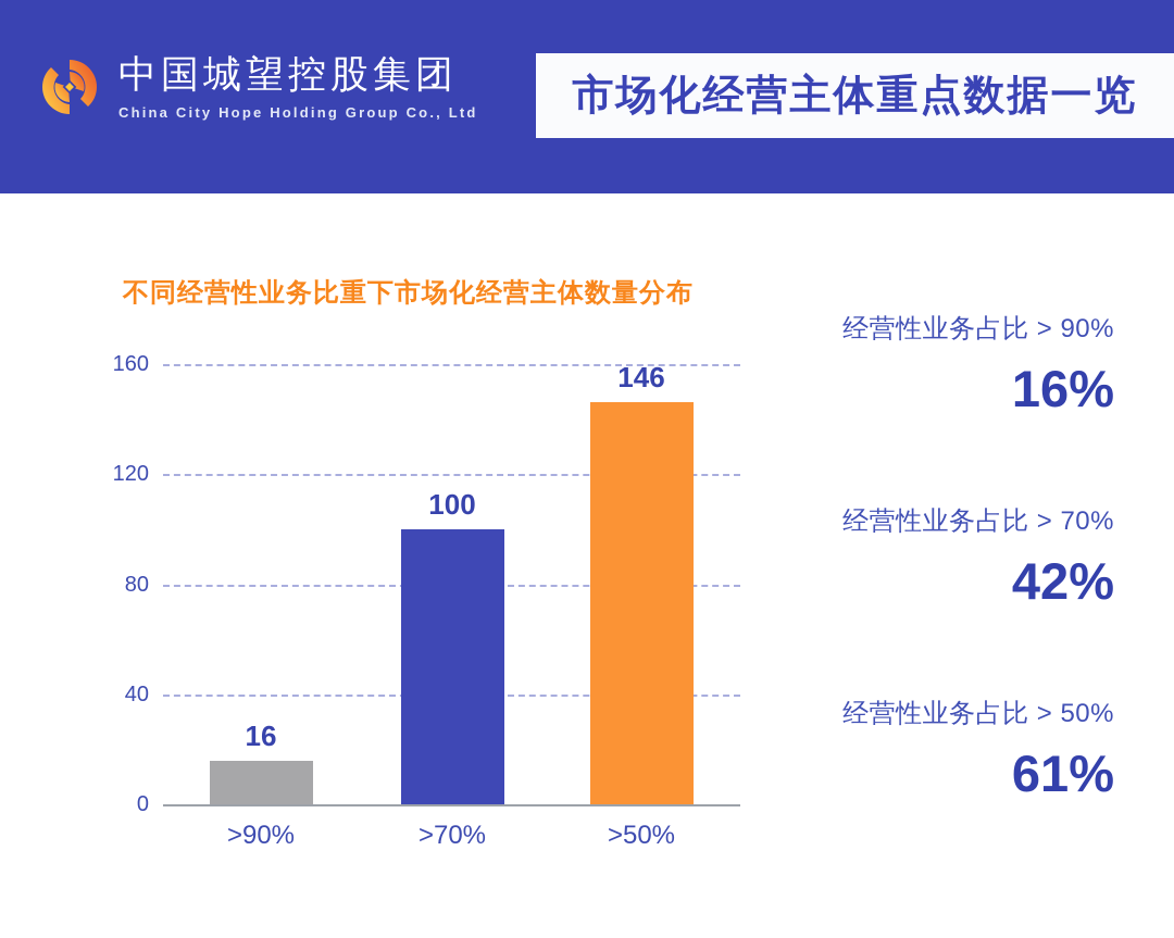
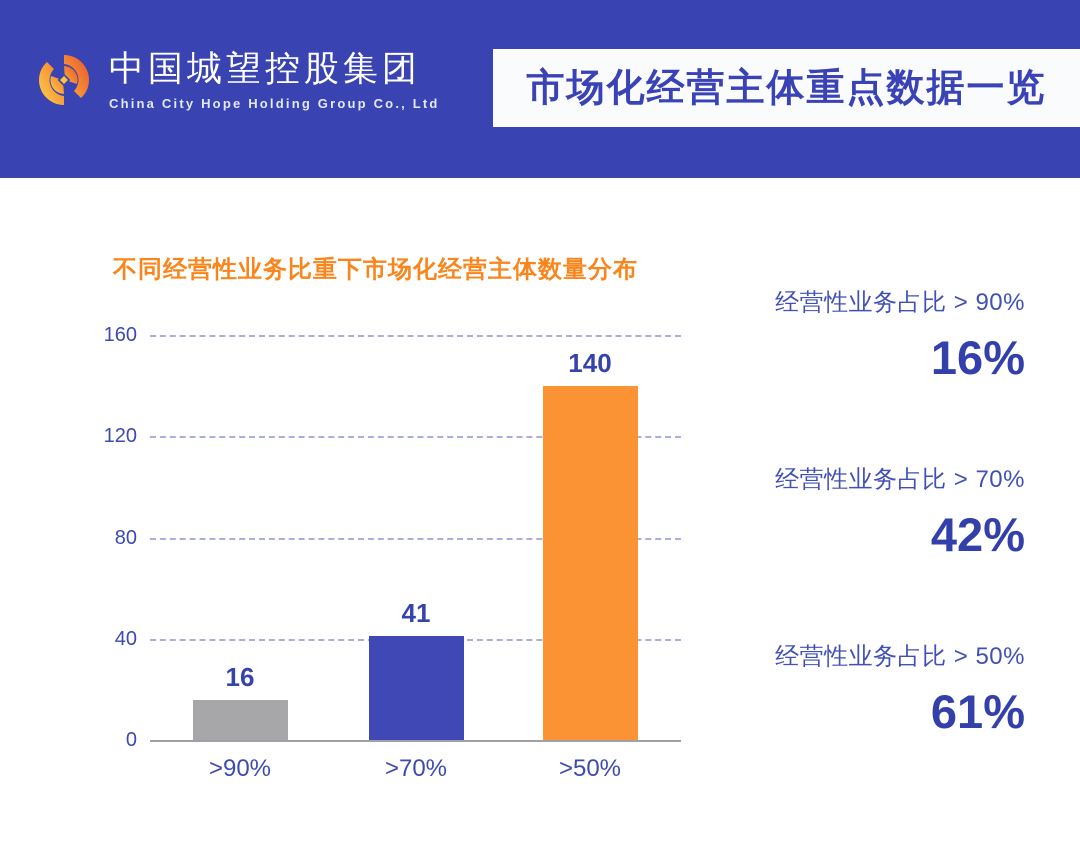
>70%: 100 -> 41
>50%: 146 -> 140
